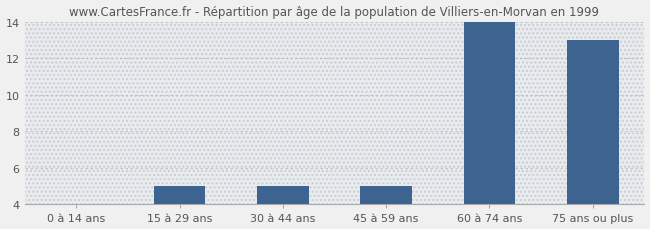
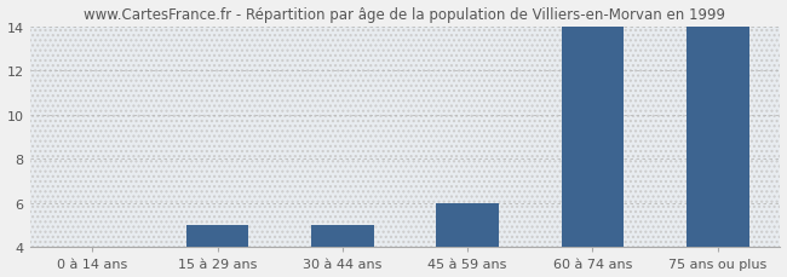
45 à 59 ans: 5 -> 6
75 ans ou plus: 13 -> 14
